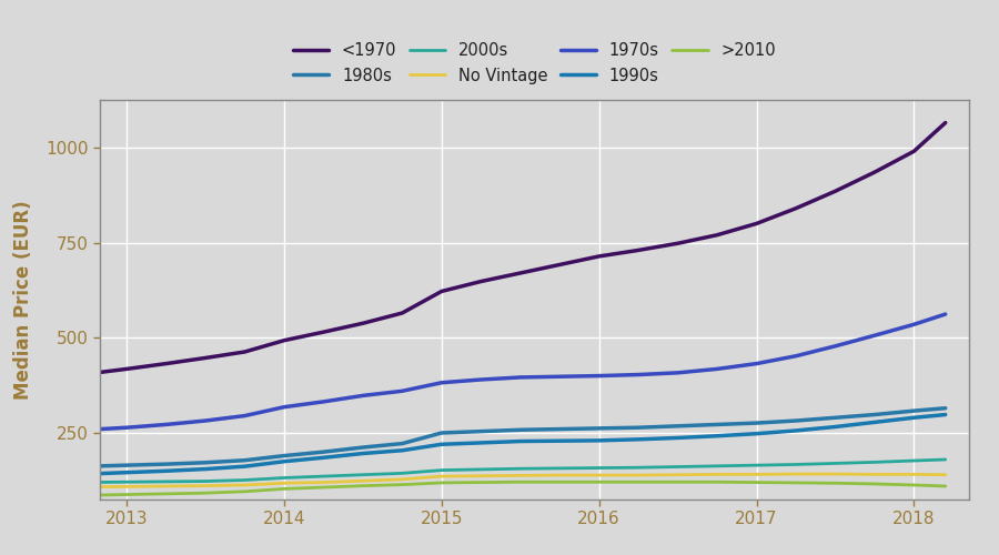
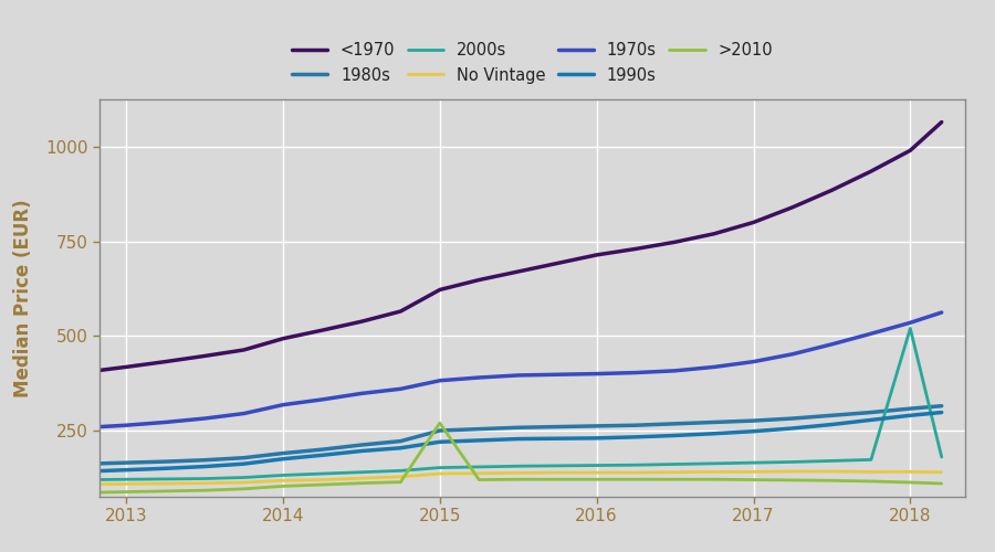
>2010/2015: 119 -> 270
2000s/2018: 177 -> 520
